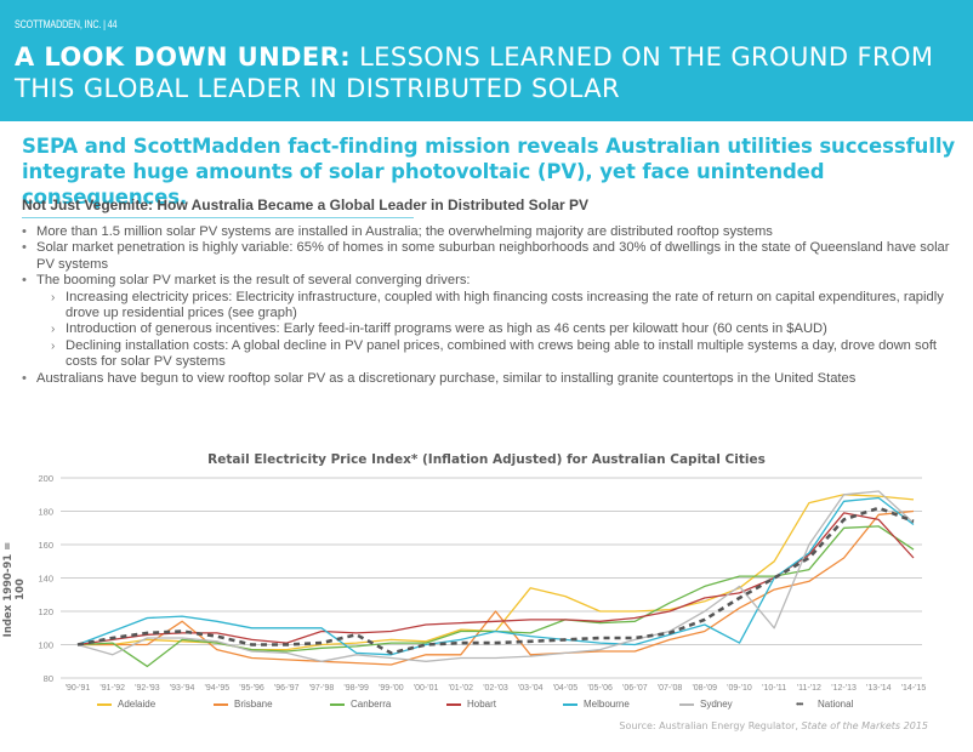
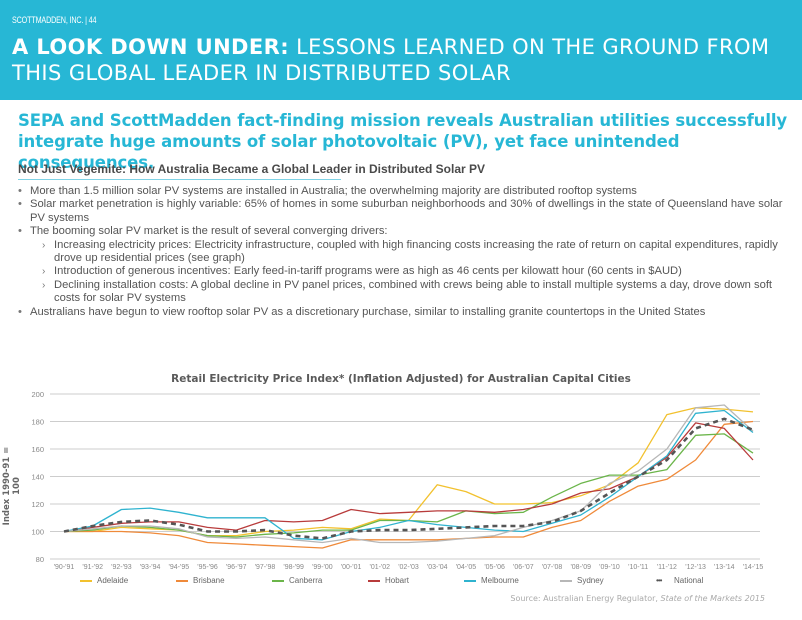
Melbourne/'91-'92: 108 -> 104
Sydney/'91-'92: 94 -> 102
Canberra/'92-'93: 87 -> 104
Brisbane/'93-'94: 114 -> 99
Sydney/'97-'98: 90 -> 96
National/'98-'99: 106 -> 97
Hobart/'00-'01: 112 -> 116
Sydney/'00-'01: 90 -> 95
Brisbane/'02-'03: 120 -> 94
Sydney/'08-'09: 120 -> 115
Melbourne/'09-'10: 101 -> 125
Sydney/'10-'11: 110 -> 144
